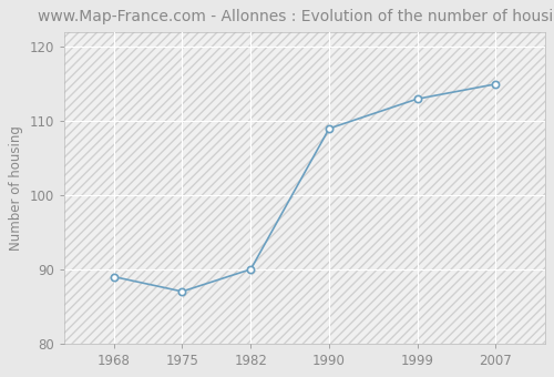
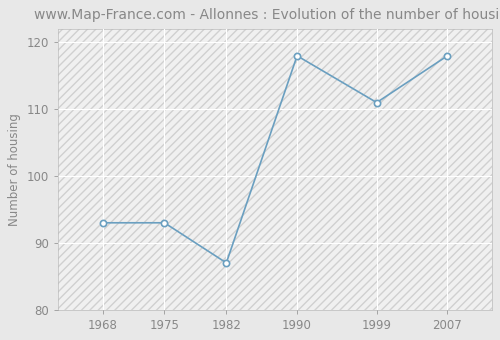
1968: 89 -> 93
1975: 87 -> 93
1982: 90 -> 87
1990: 109 -> 118
1999: 113 -> 111
2007: 115 -> 118
